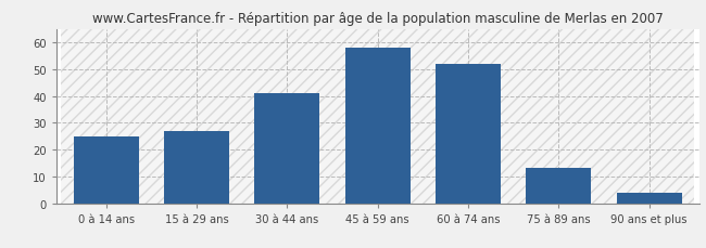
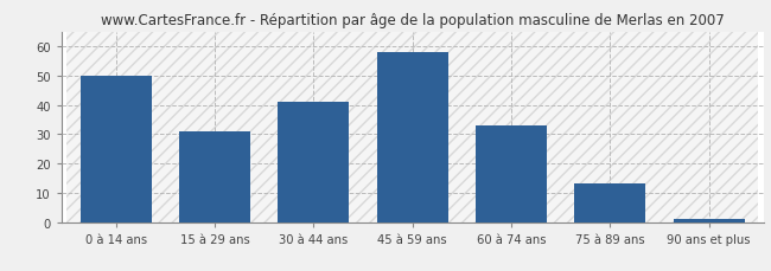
0 à 14 ans: 25 -> 50
15 à 29 ans: 27 -> 31
60 à 74 ans: 52 -> 33
90 ans et plus: 4 -> 1
